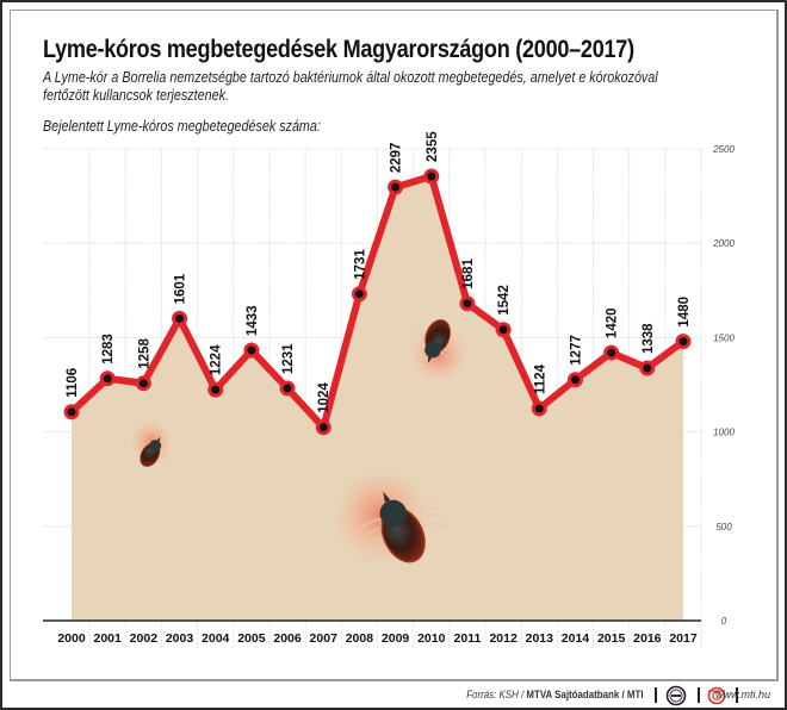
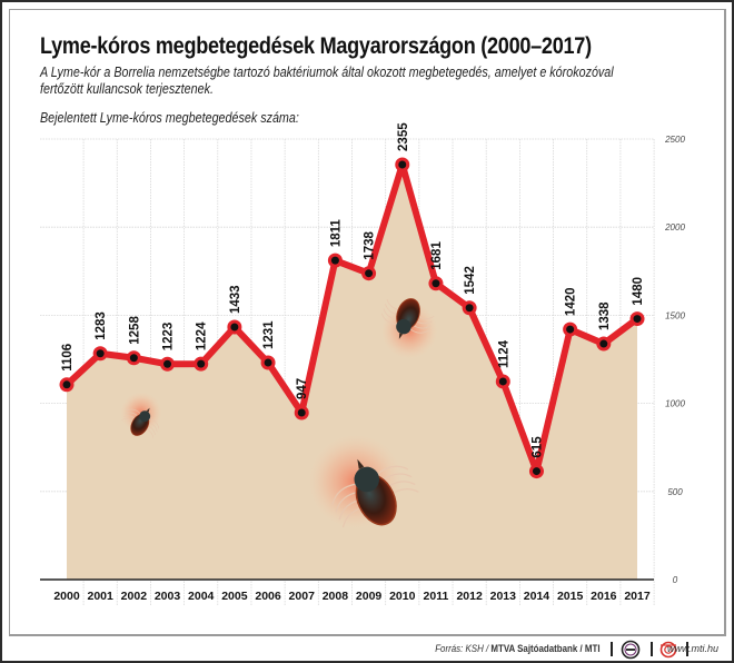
2003: 1601 -> 1223
2007: 1024 -> 947
2008: 1731 -> 1811
2009: 2297 -> 1738
2014: 1277 -> 615
